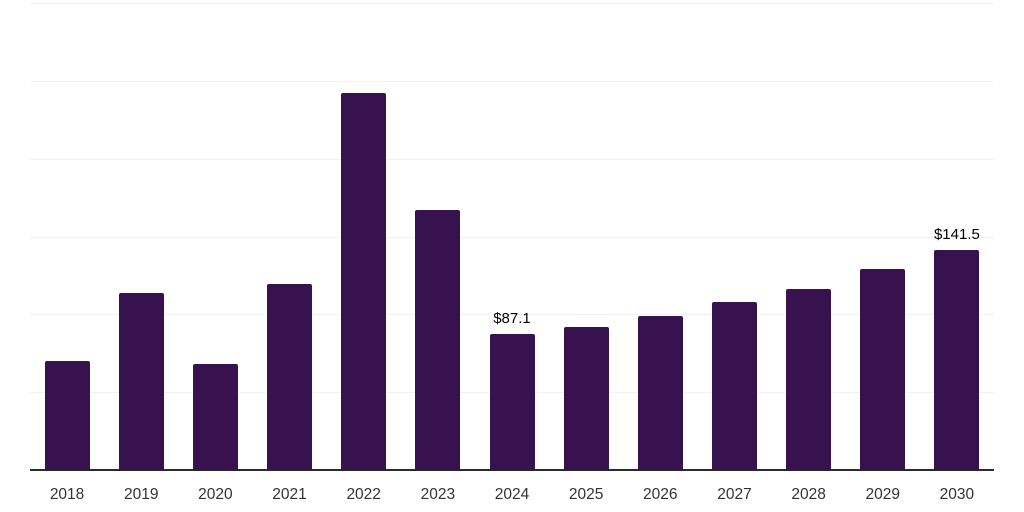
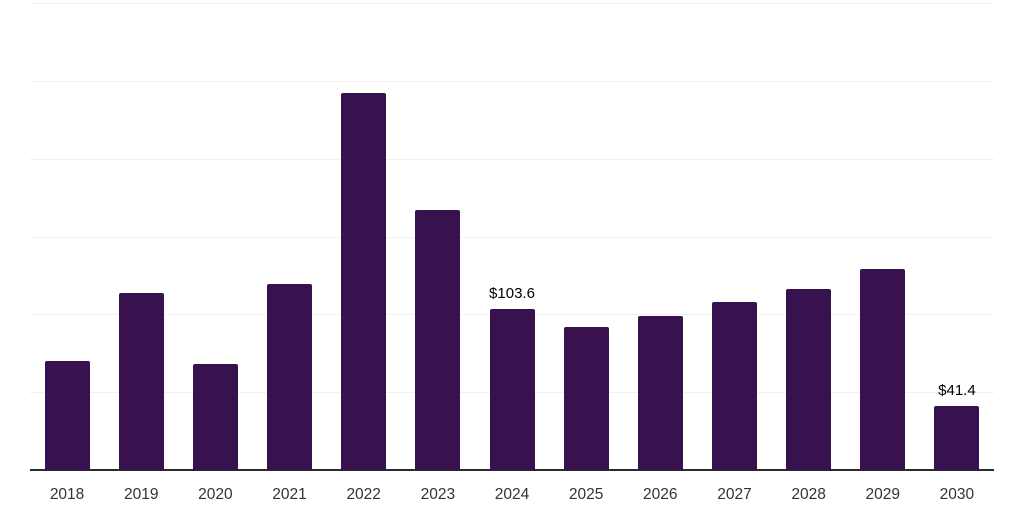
2024: $87.1 -> $103.6
2030: $141.5 -> $41.4
